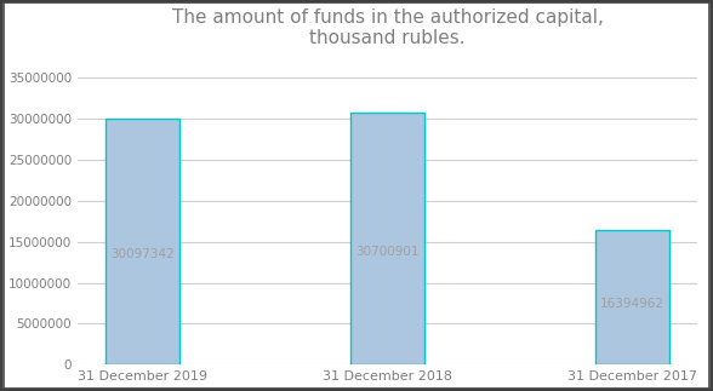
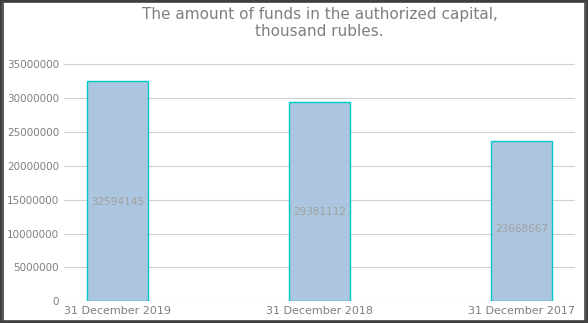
31 December 2019: 30097342 -> 32594145
31 December 2018: 30700901 -> 29381112
31 December 2017: 16394962 -> 23668667
